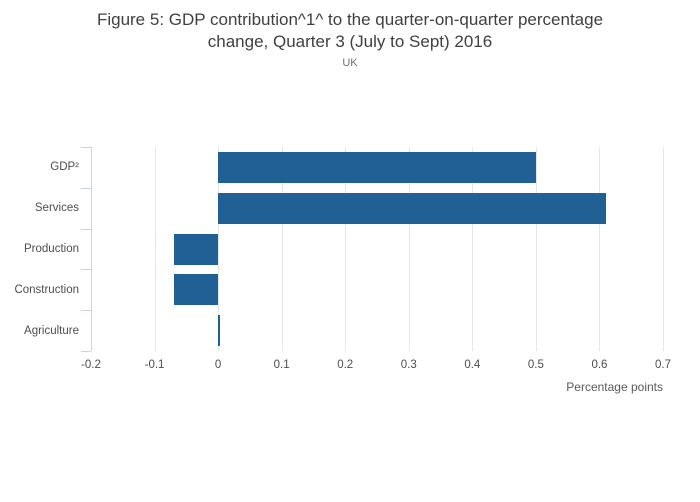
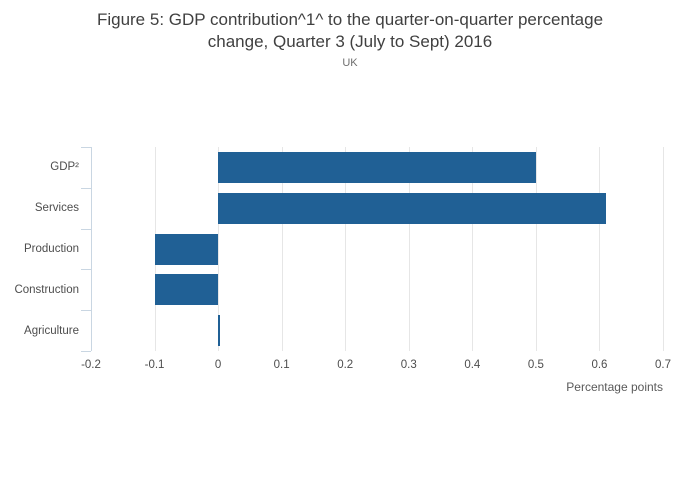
Production: -0.07 -> -0.10
Construction: -0.07 -> -0.10
